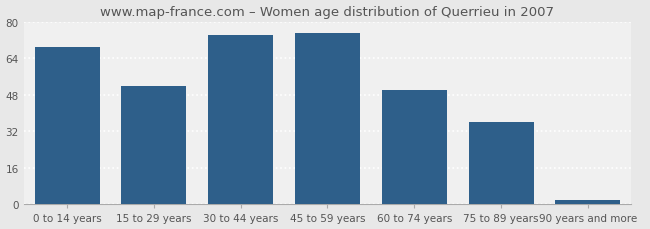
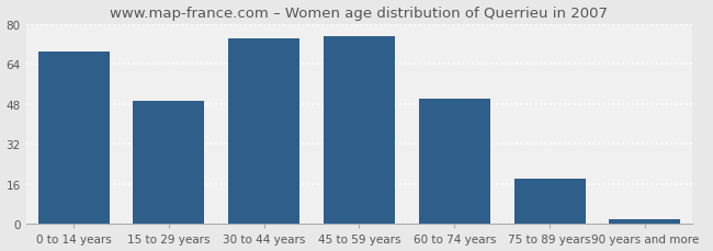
15 to 29 years: 52 -> 49
75 to 89 years: 36 -> 18
